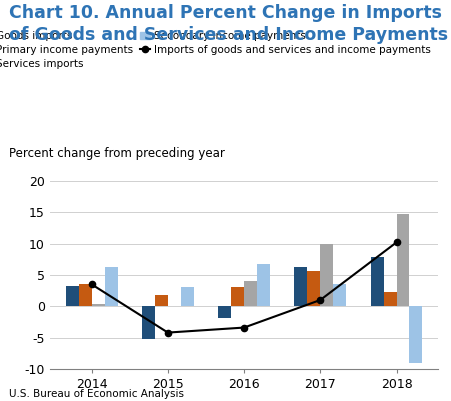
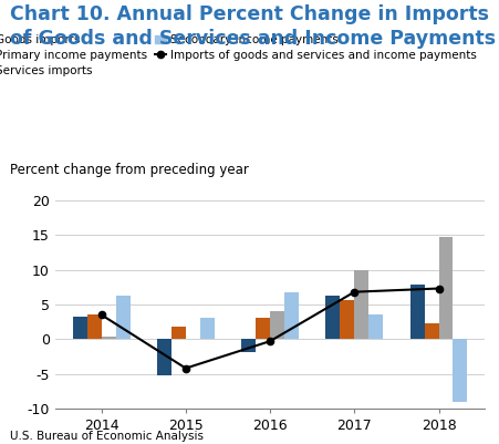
Imports of goods and services and income payments/2016: -3.4 -> -0.3
Imports of goods and services and income payments/2017: 1.0 -> 6.8
Imports of goods and services and income payments/2018: 10.2 -> 7.3
